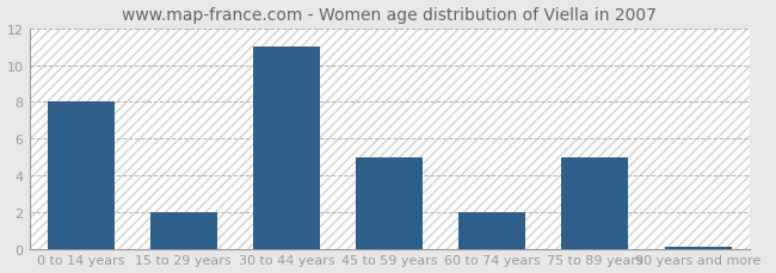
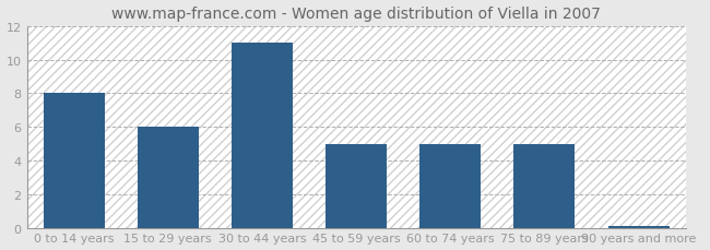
15 to 29 years: 2.0 -> 6.0
60 to 74 years: 2.0 -> 5.0
